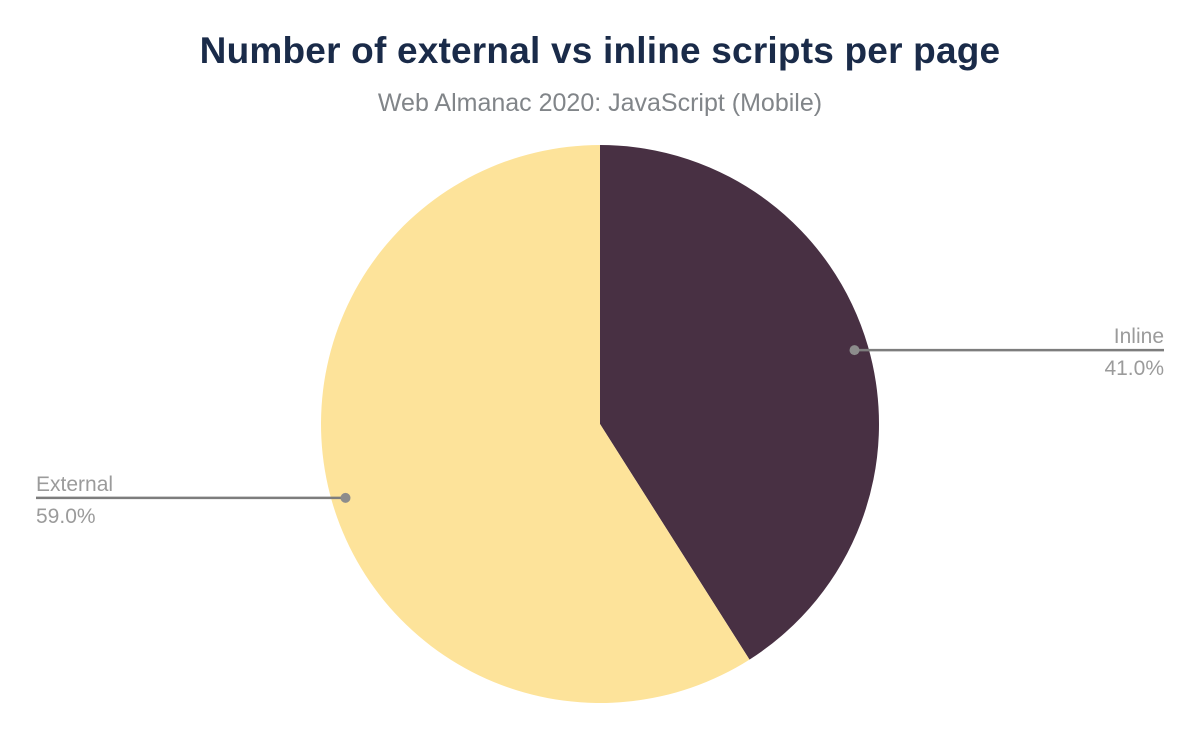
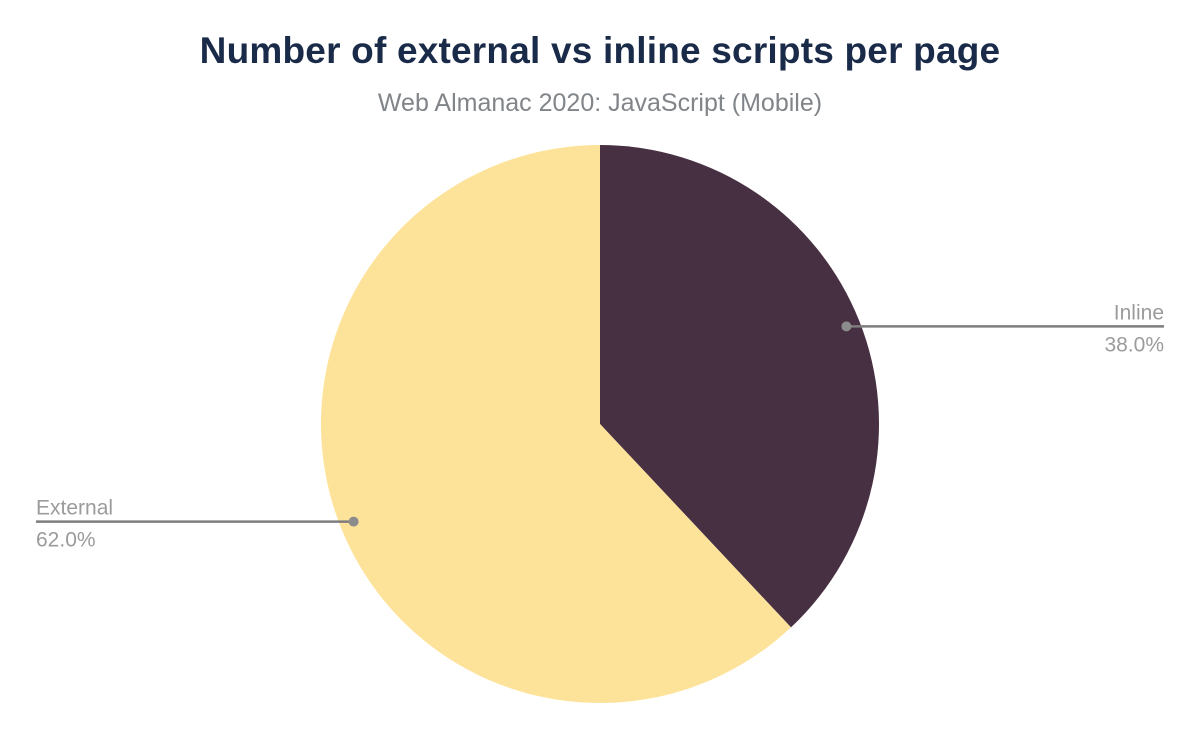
Inline: 41.0% -> 38.0%
External: 59.0% -> 62.0%
